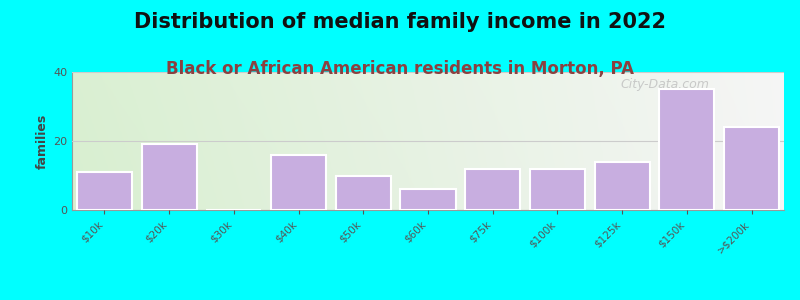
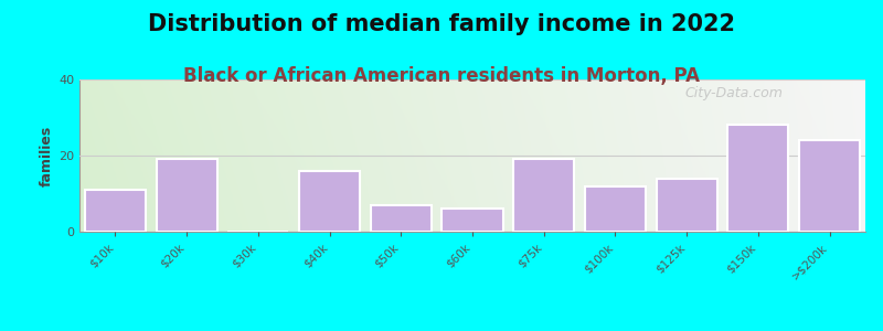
$50k: 10 -> 7
$75k: 12 -> 19
$150k: 35 -> 28
